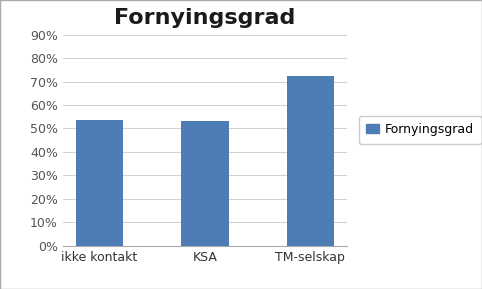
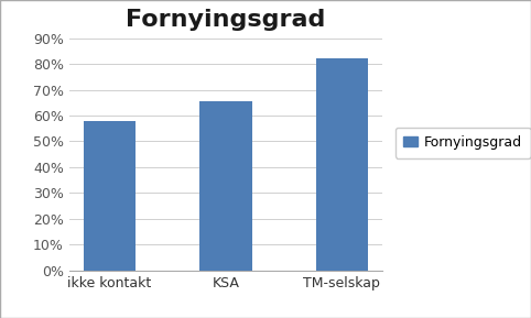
ikke kontakt: 53.5% -> 58.0%
KSA: 53.0% -> 65.5%
TM-selskap: 72.5% -> 82.0%
